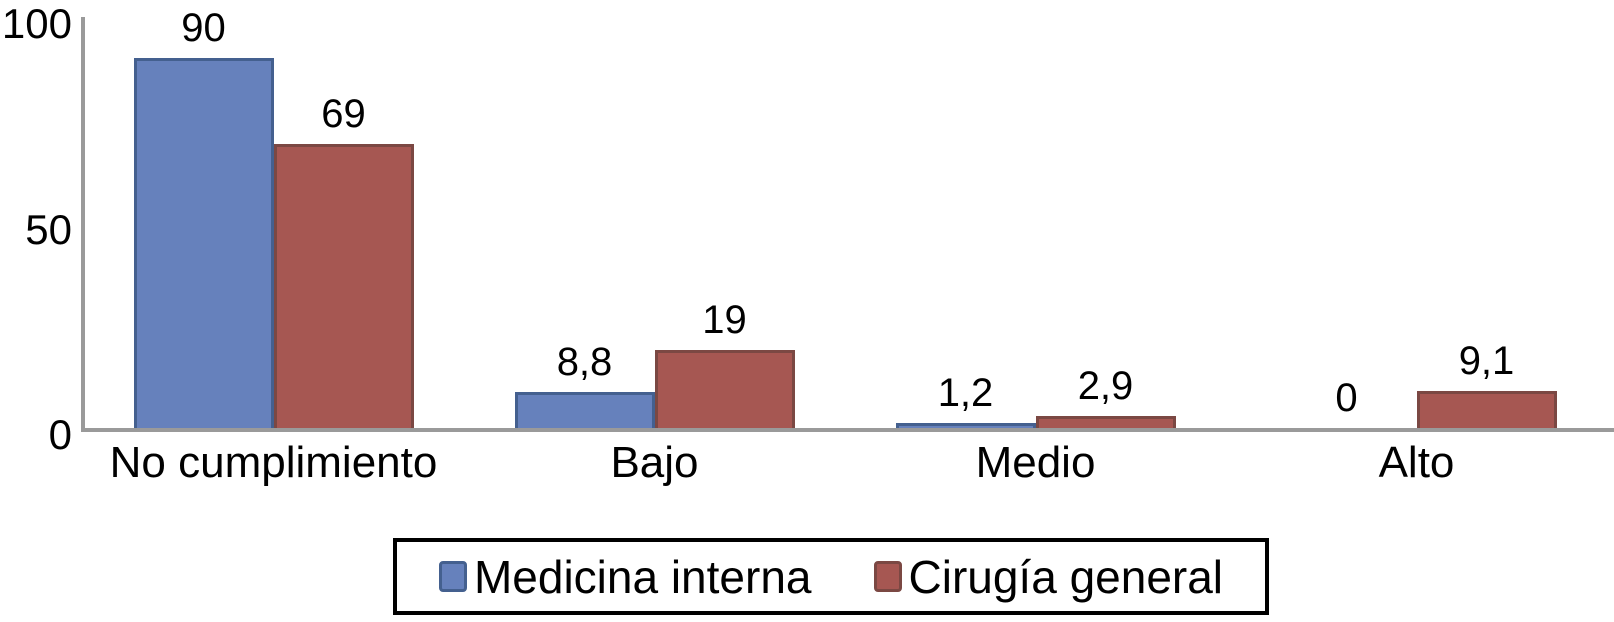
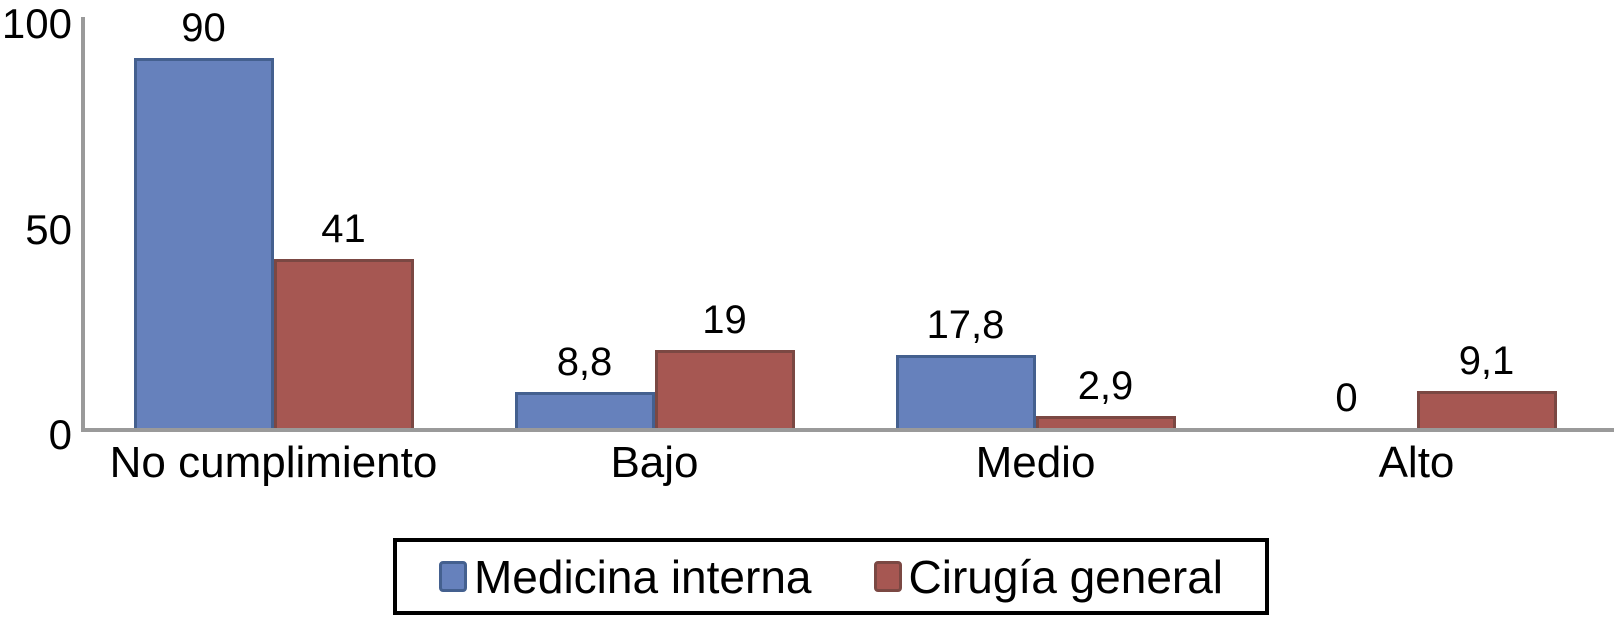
Cirugía general/No cumplimiento: 69 -> 41
Medicina interna/Medio: 1,2 -> 17,8
